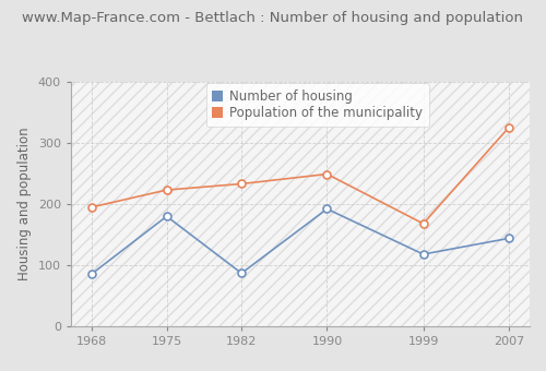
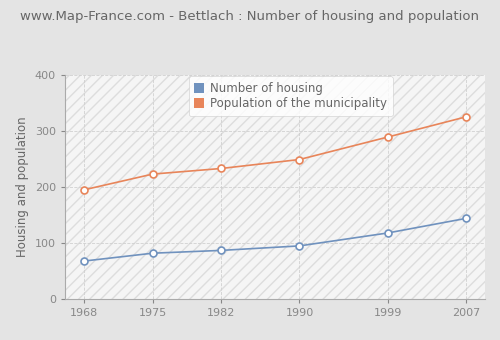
Number of housing/1968: 86 -> 68
Number of housing/1975: 180 -> 82
Number of housing/1990: 192 -> 95
Population of the municipality/1999: 168 -> 289
